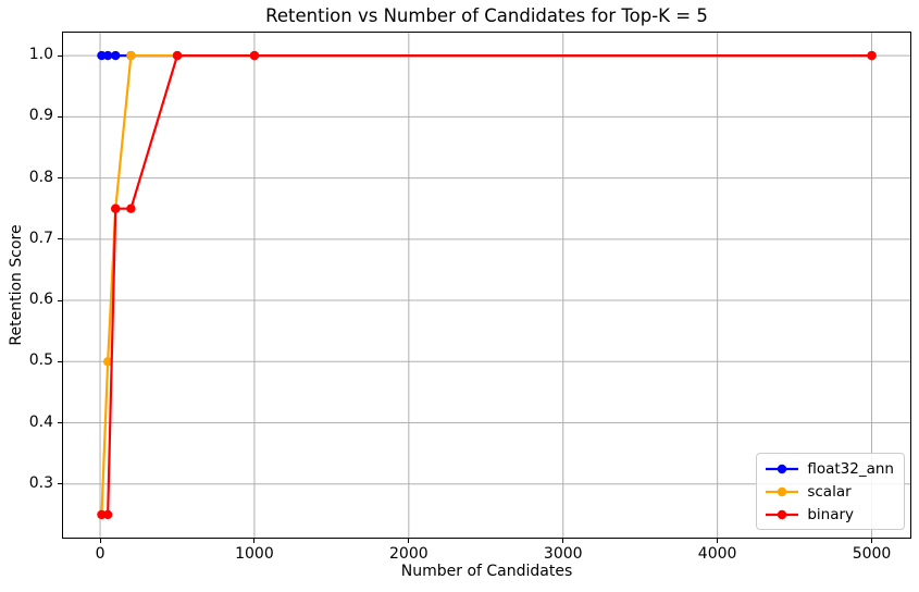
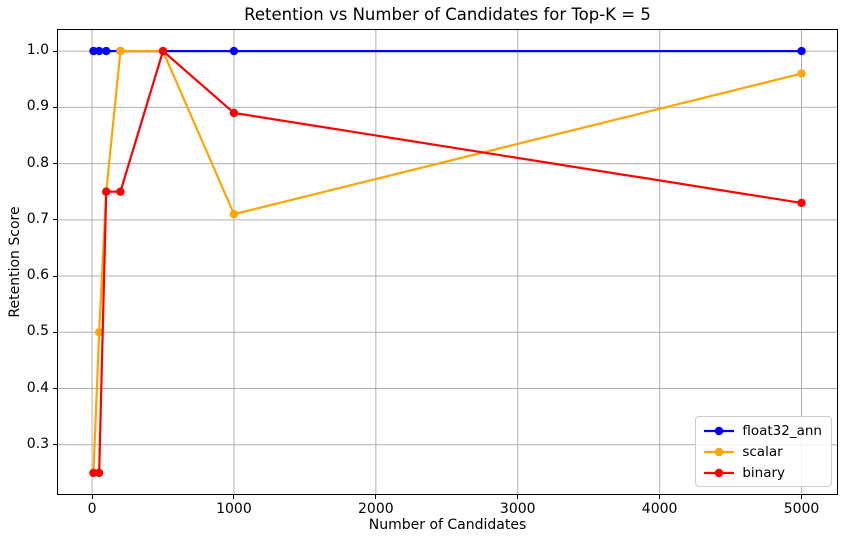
scalar/1000: 1.00 -> 0.71
binary/1000: 1.00 -> 0.89
scalar/5000: 1.00 -> 0.96
binary/5000: 1.00 -> 0.73
